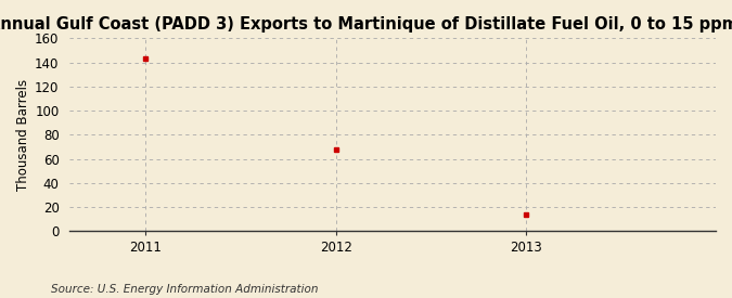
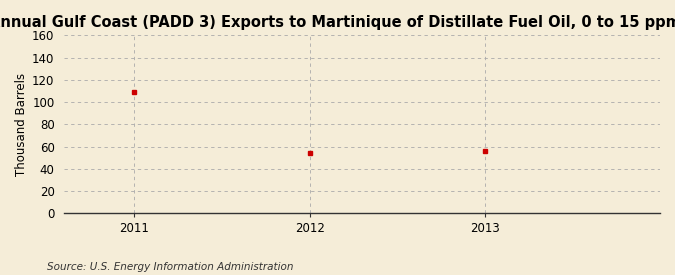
2011: 143 -> 109
2012: 68 -> 54
2013: 14 -> 56
